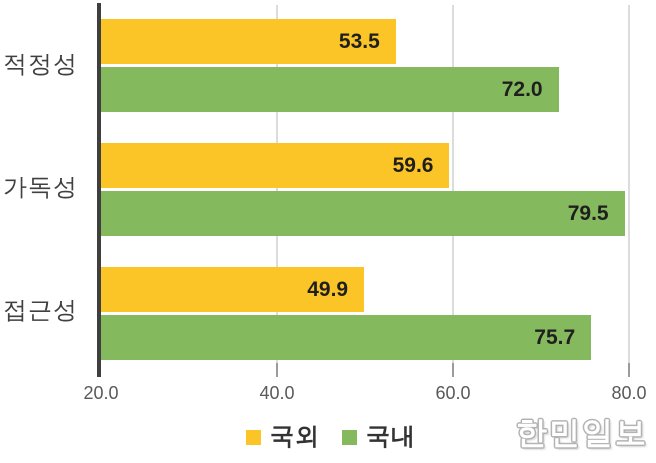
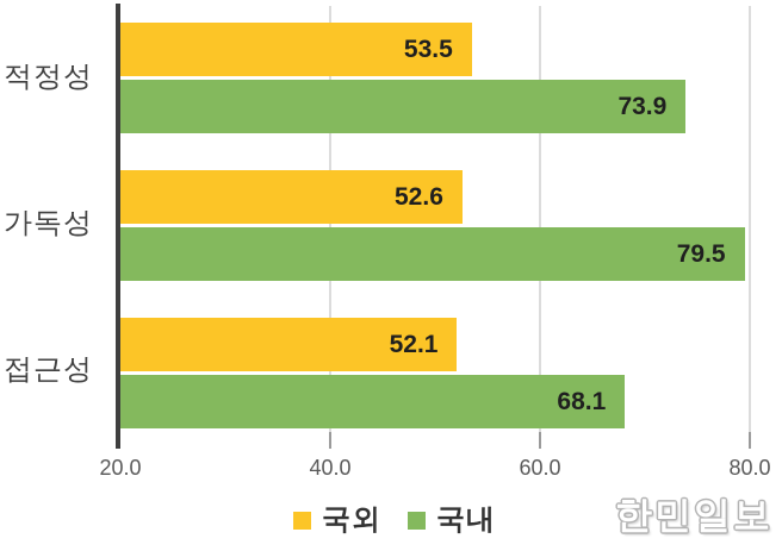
국내/적정성: 72.0 -> 73.9
국외/가독성: 59.6 -> 52.6
국외/접근성: 49.9 -> 52.1
국내/접근성: 75.7 -> 68.1
